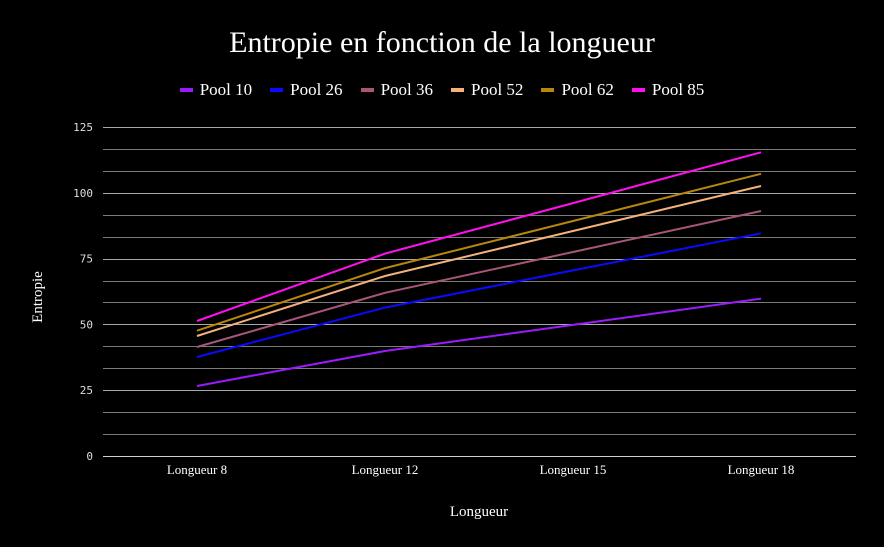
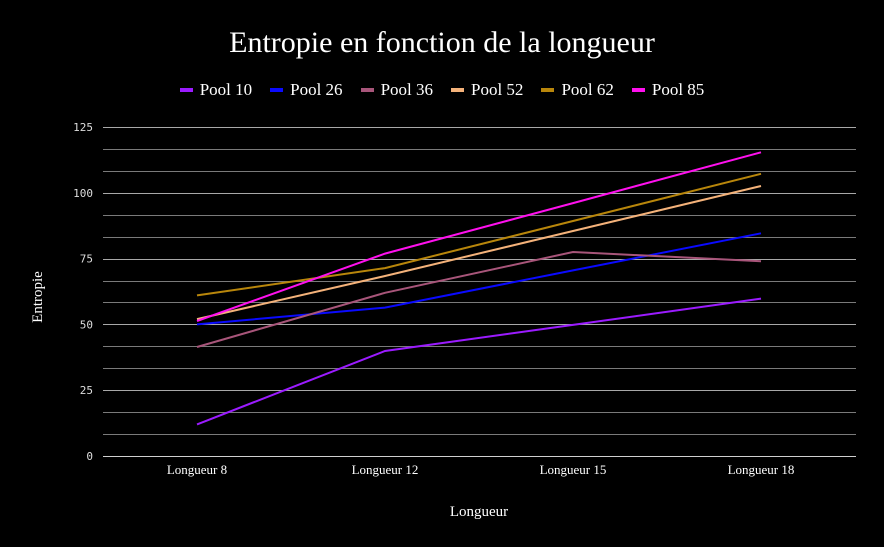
Pool 10/Longueur 8: 27 -> 12
Pool 26/Longueur 8: 38 -> 50
Pool 52/Longueur 8: 46 -> 52
Pool 62/Longueur 8: 48 -> 61
Pool 36/Longueur 18: 93 -> 74
